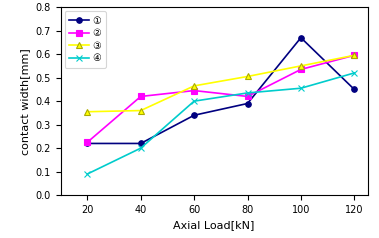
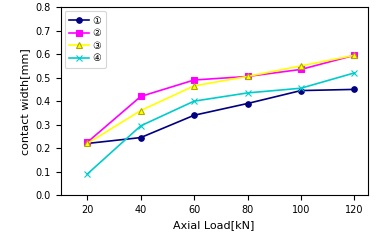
③/20: 0.355 -> 0.220
①/40: 0.220 -> 0.245
④/40: 0.200 -> 0.295
②/60: 0.445 -> 0.490
②/80: 0.420 -> 0.505
①/100: 0.670 -> 0.445
